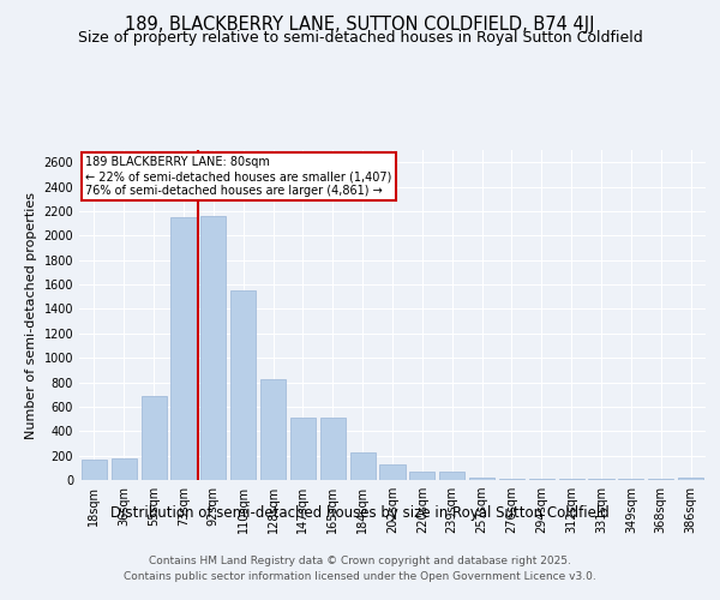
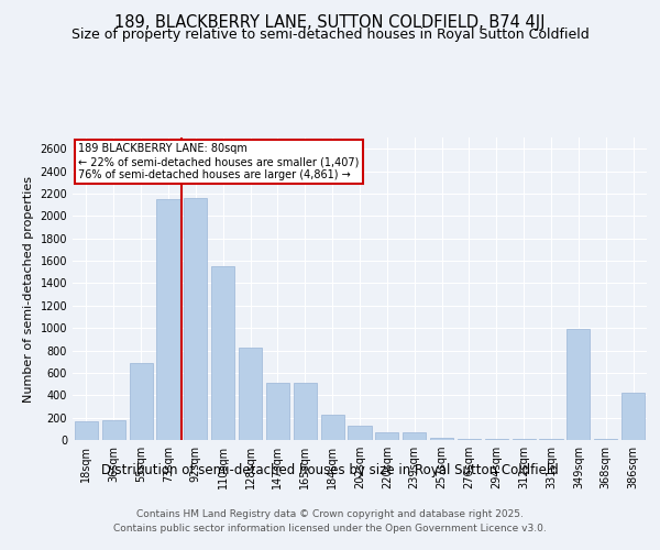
349sqm: 0 -> 990
386sqm: 20 -> 420
